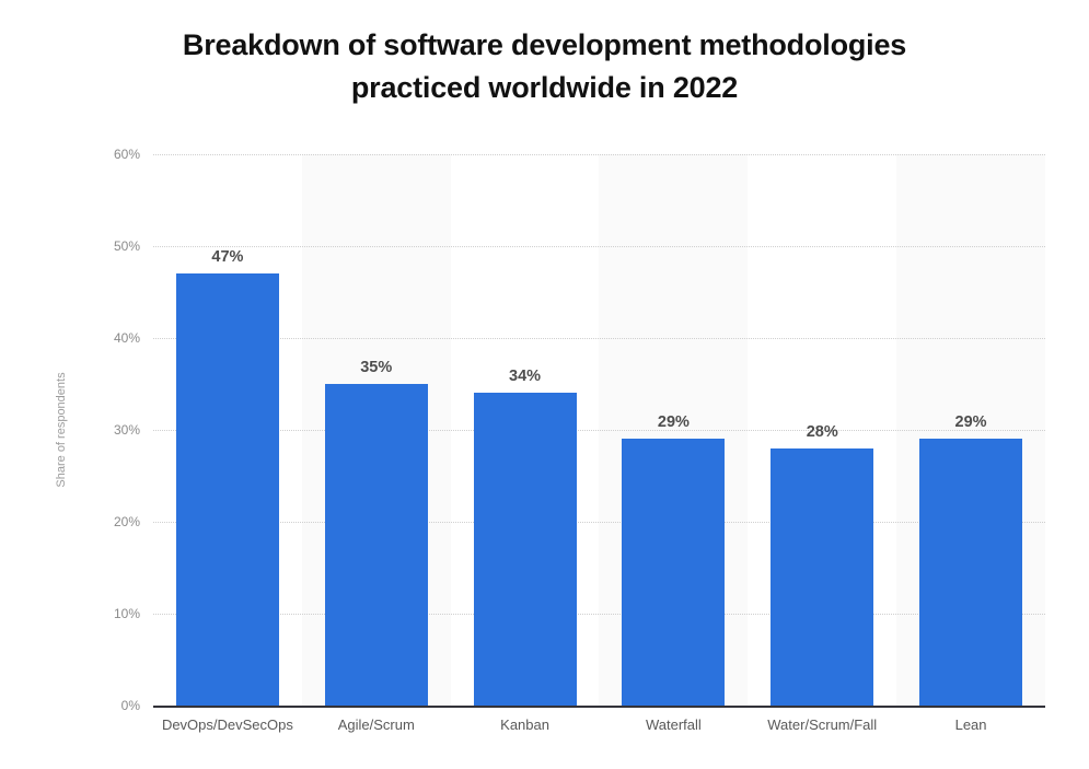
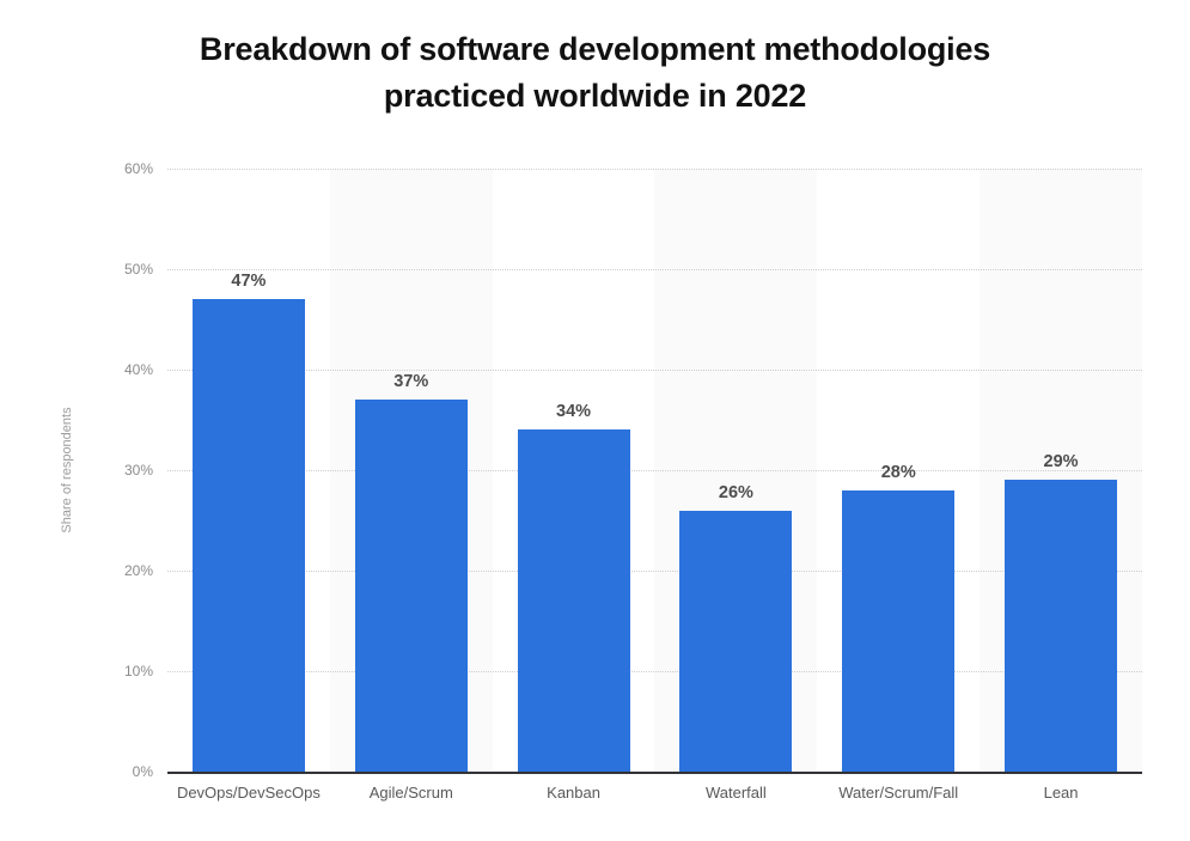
Agile/Scrum: 35% -> 37%
Waterfall: 29% -> 26%
